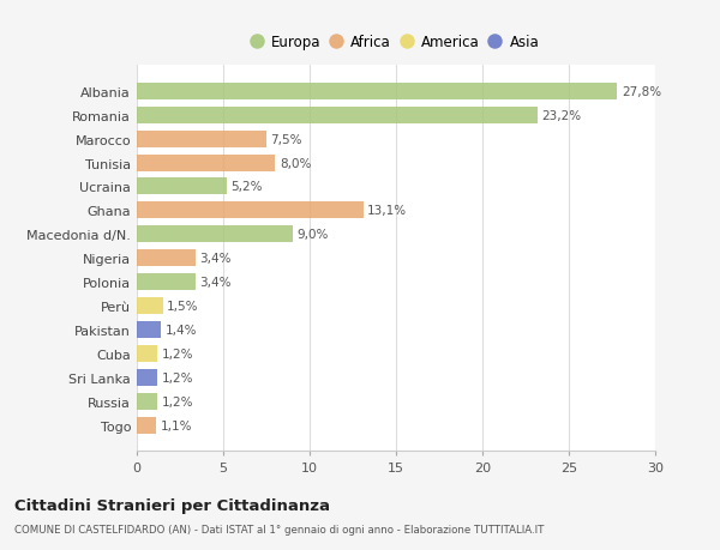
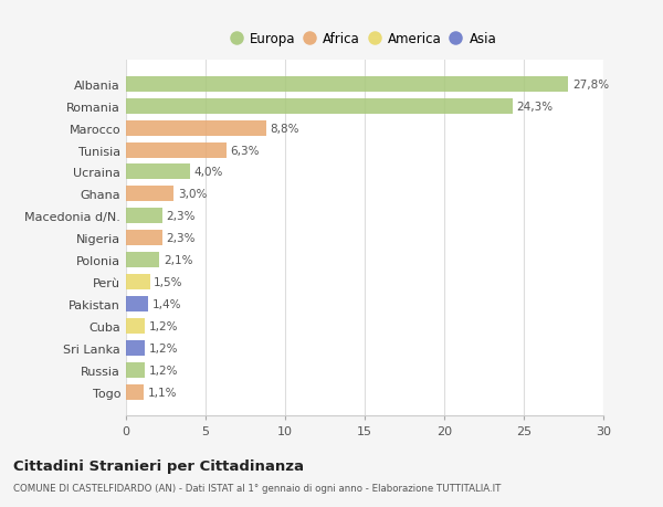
Romania: 23,2% -> 24,3%
Marocco: 7,5% -> 8,8%
Tunisia: 8,0% -> 6,3%
Ucraina: 5,2% -> 4,0%
Ghana: 13,1% -> 3,0%
Macedonia d/N.: 9,0% -> 2,3%
Nigeria: 3,4% -> 2,3%
Polonia: 3,4% -> 2,1%
